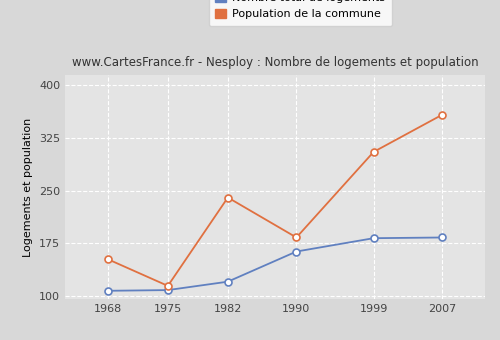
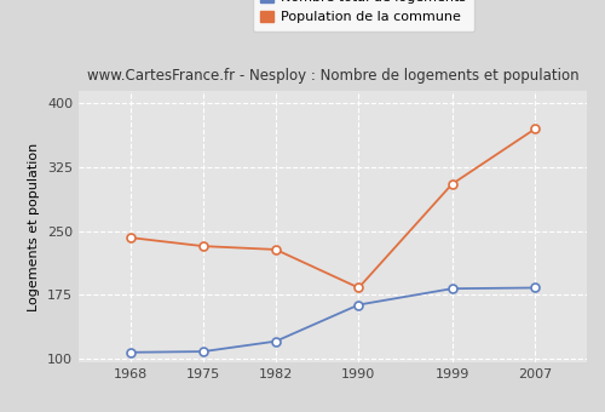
Population de la commune/1968: 152 -> 242
Population de la commune/1975: 114 -> 232
Population de la commune/1982: 240 -> 228
Population de la commune/2007: 358 -> 370
